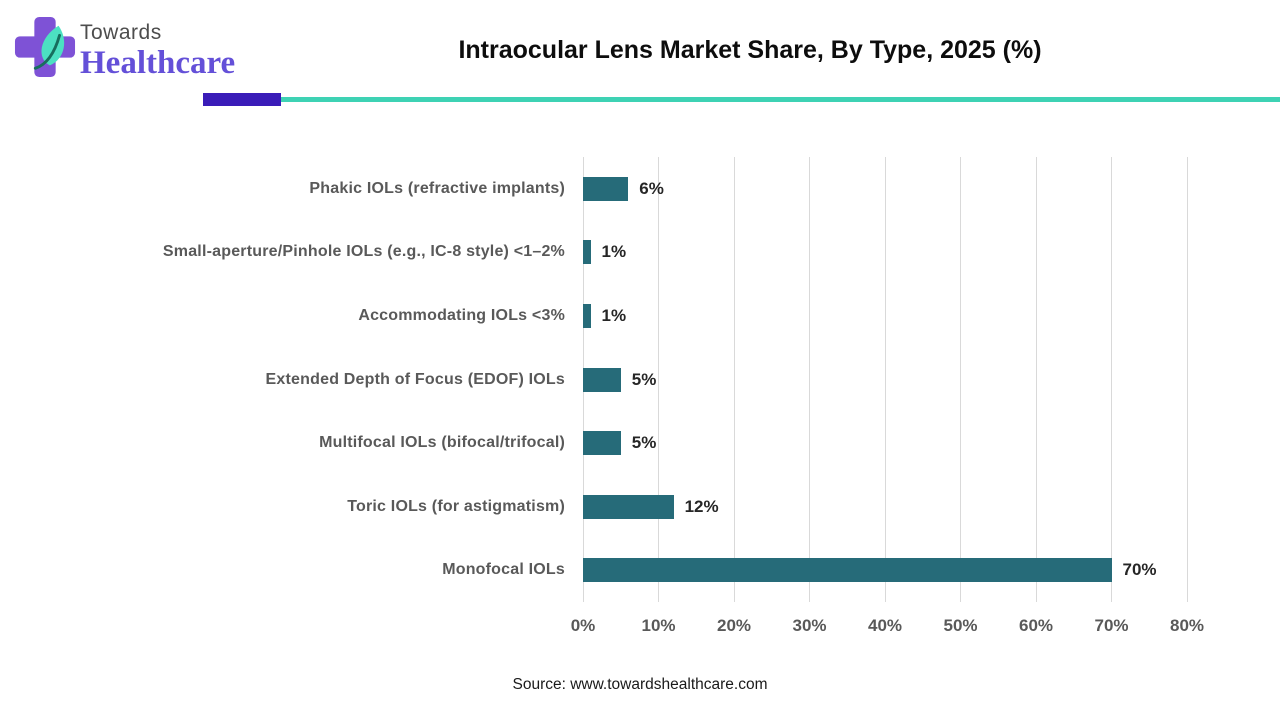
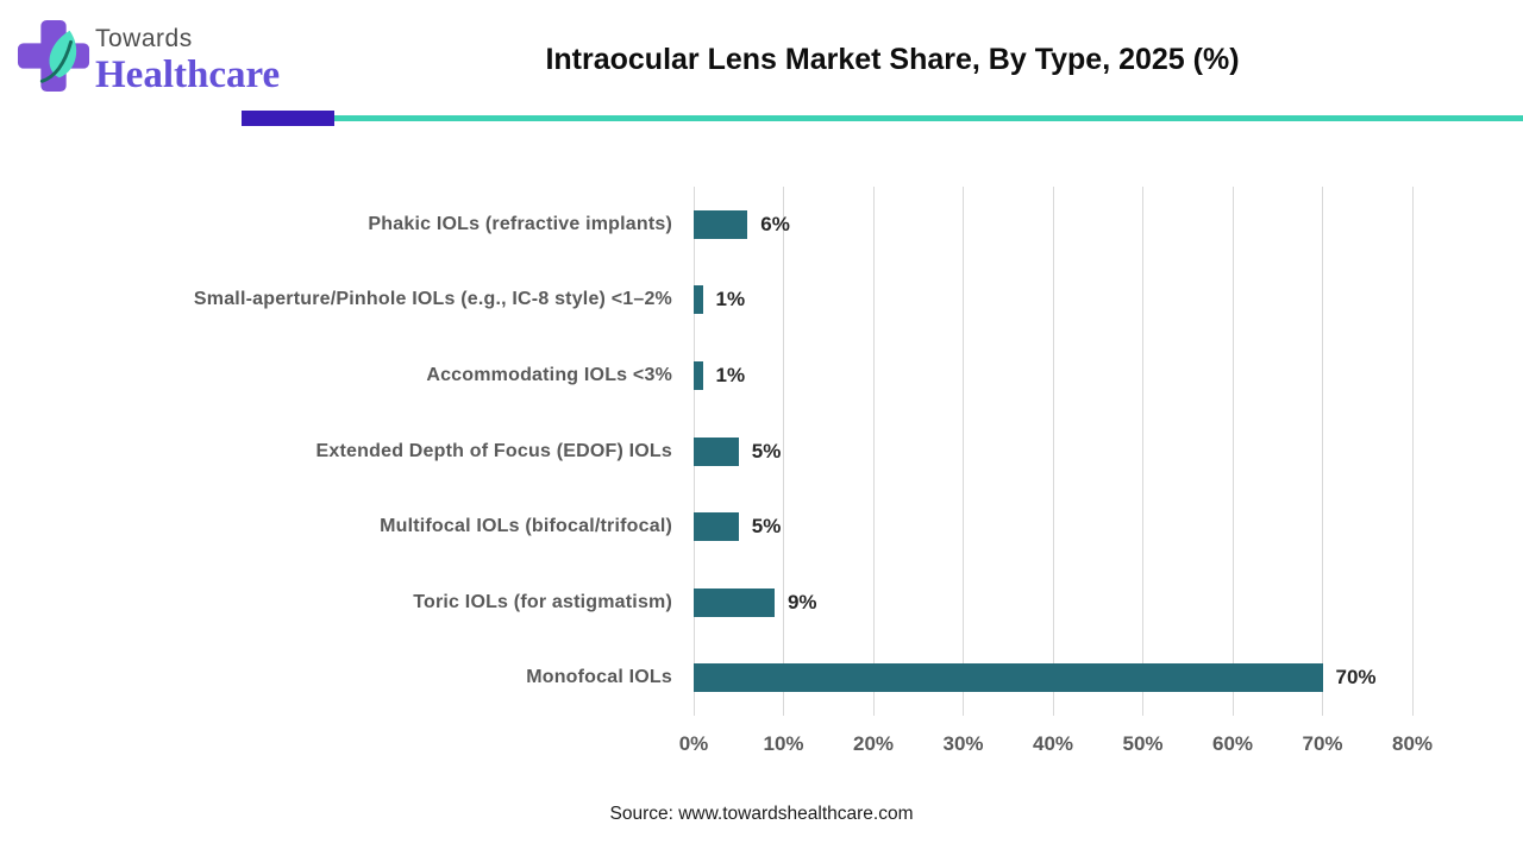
Toric IOLs (for astigmatism): 12% -> 9%
